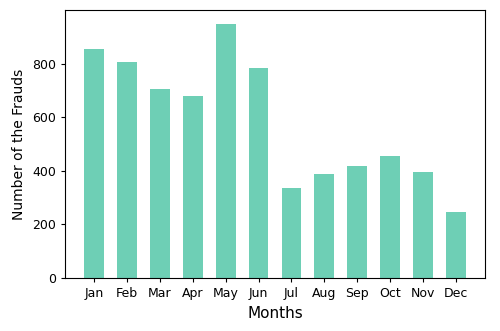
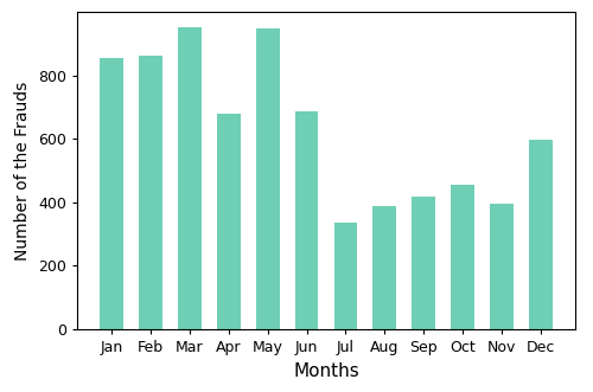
Feb: 805 -> 860
Mar: 705 -> 950
Jun: 785 -> 688
Dec: 245 -> 598
